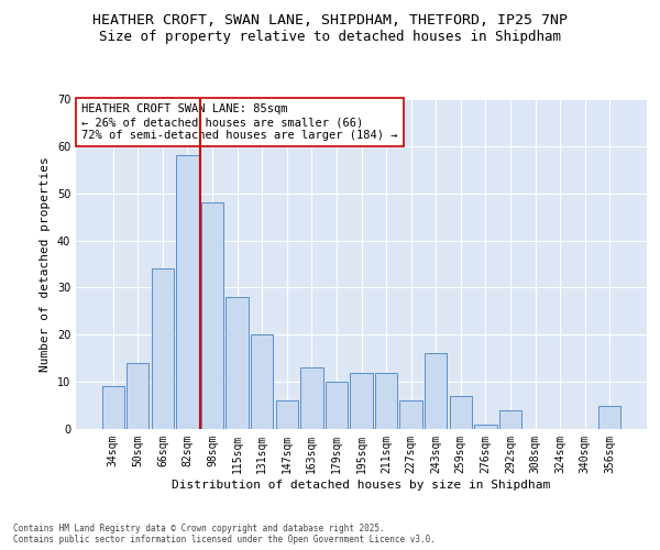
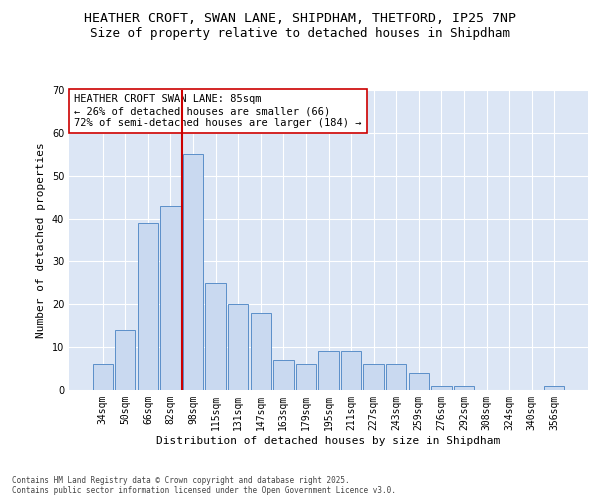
34sqm: 9 -> 6
66sqm: 34 -> 39
82sqm: 58 -> 43
98sqm: 48 -> 55
115sqm: 28 -> 25
147sqm: 6 -> 18
163sqm: 13 -> 7
179sqm: 10 -> 6
195sqm: 12 -> 9
211sqm: 12 -> 9
243sqm: 16 -> 6
259sqm: 7 -> 4
292sqm: 4 -> 1
356sqm: 5 -> 1
